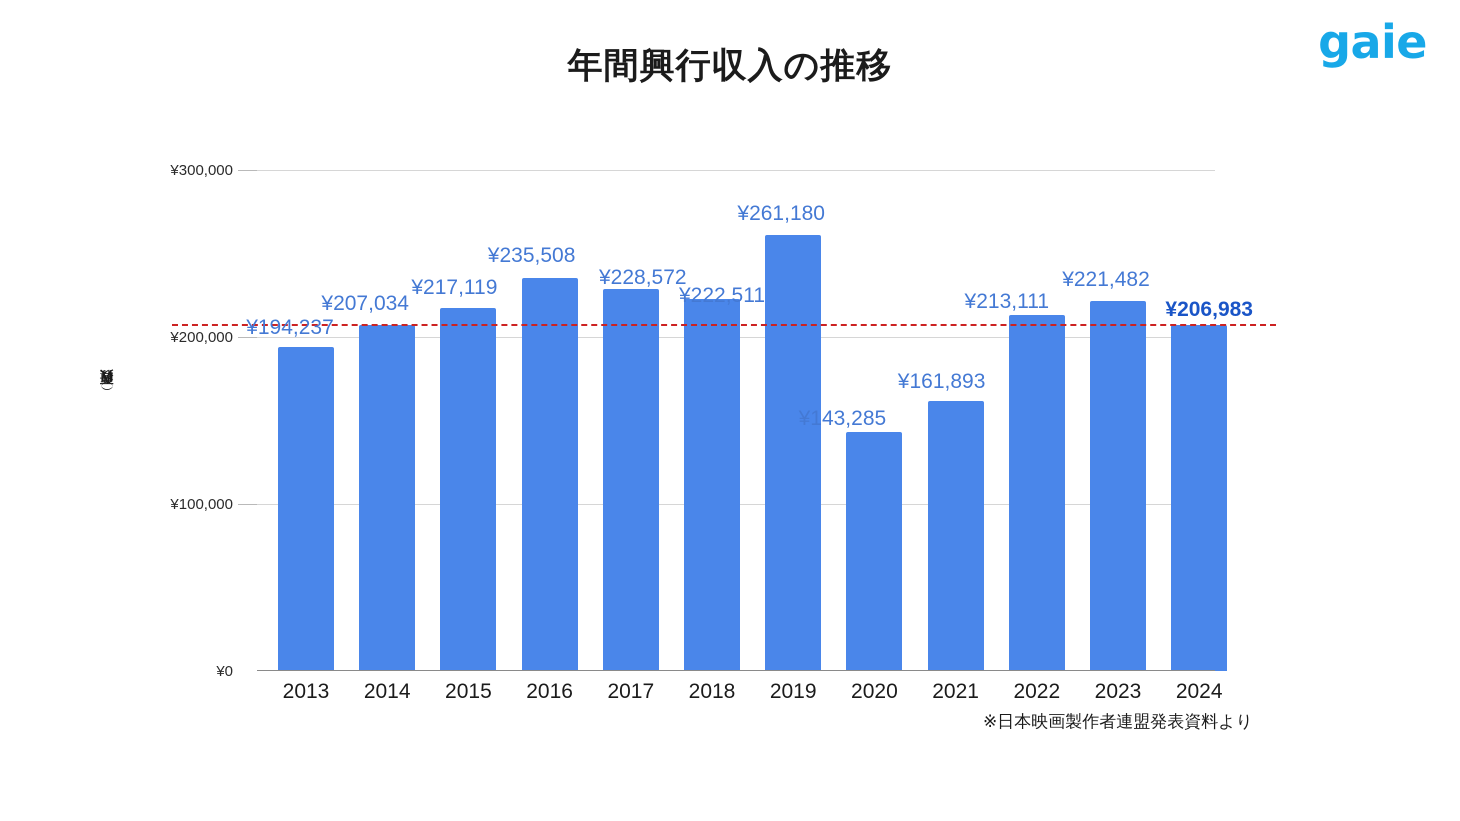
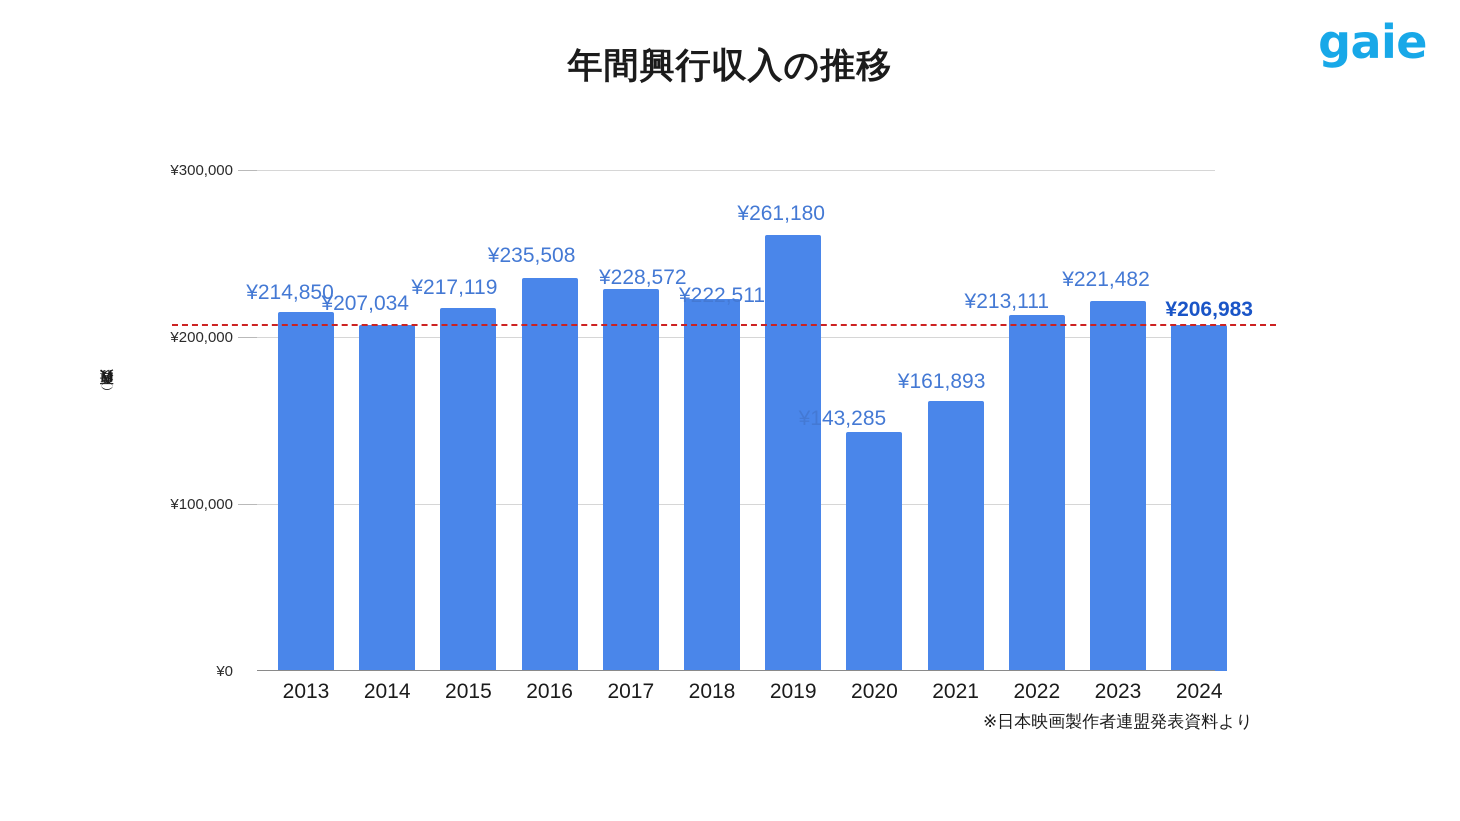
2013: ¥194,237 -> ¥214,850
